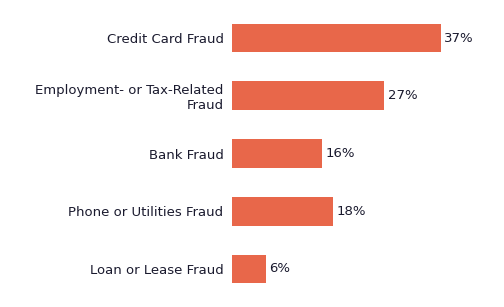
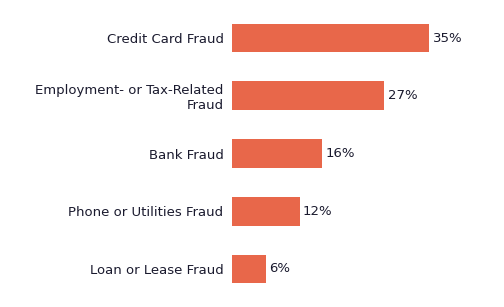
Credit Card Fraud: 37% -> 35%
Phone or Utilities Fraud: 18% -> 12%
